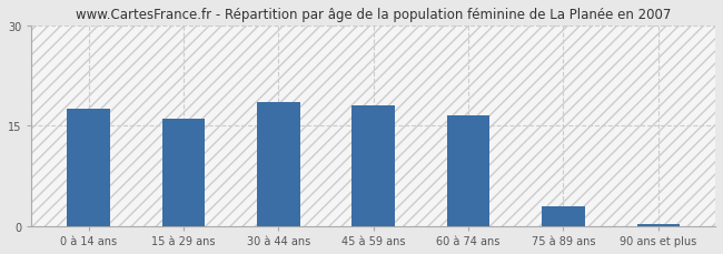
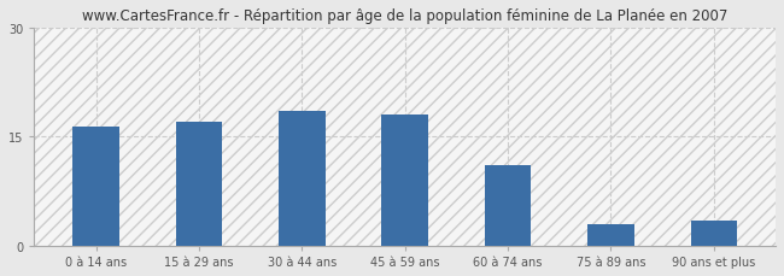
0 à 14 ans: 17.5 -> 16.4
15 à 29 ans: 16.0 -> 17.0
60 à 74 ans: 16.5 -> 11.0
90 ans et plus: 0.3 -> 3.4
